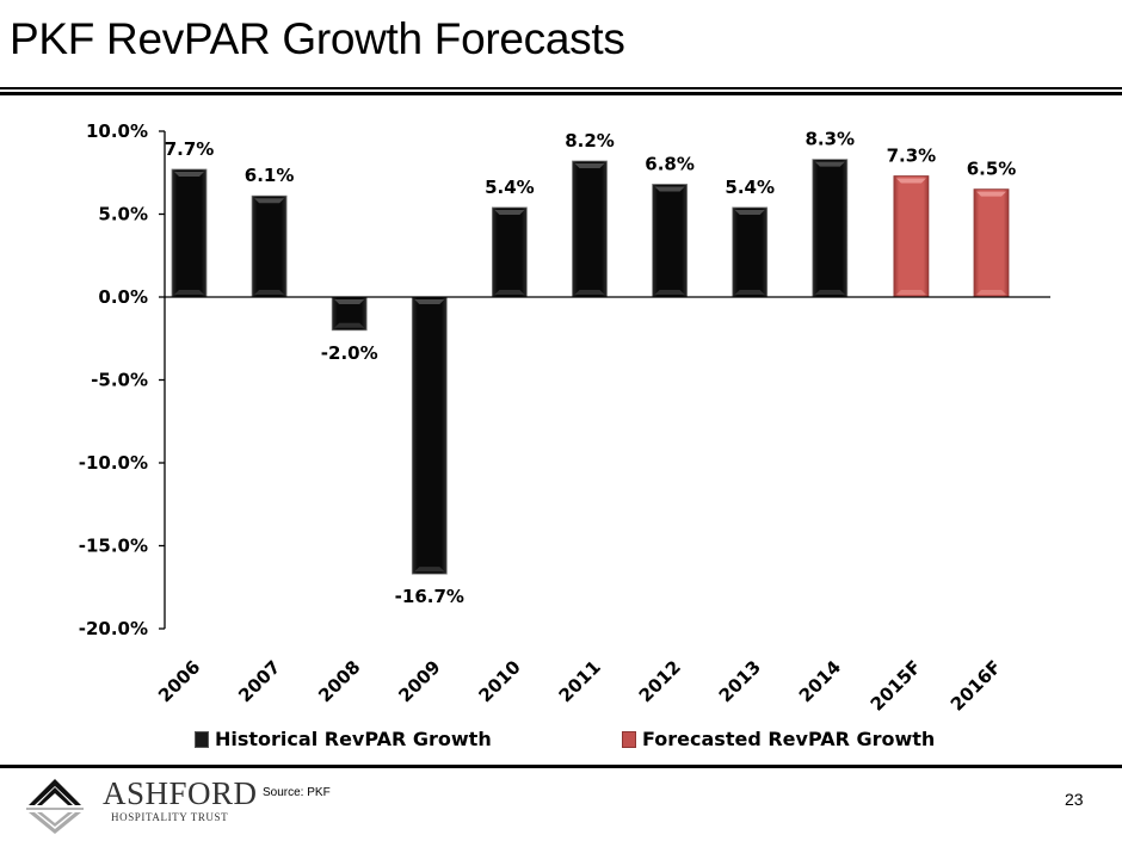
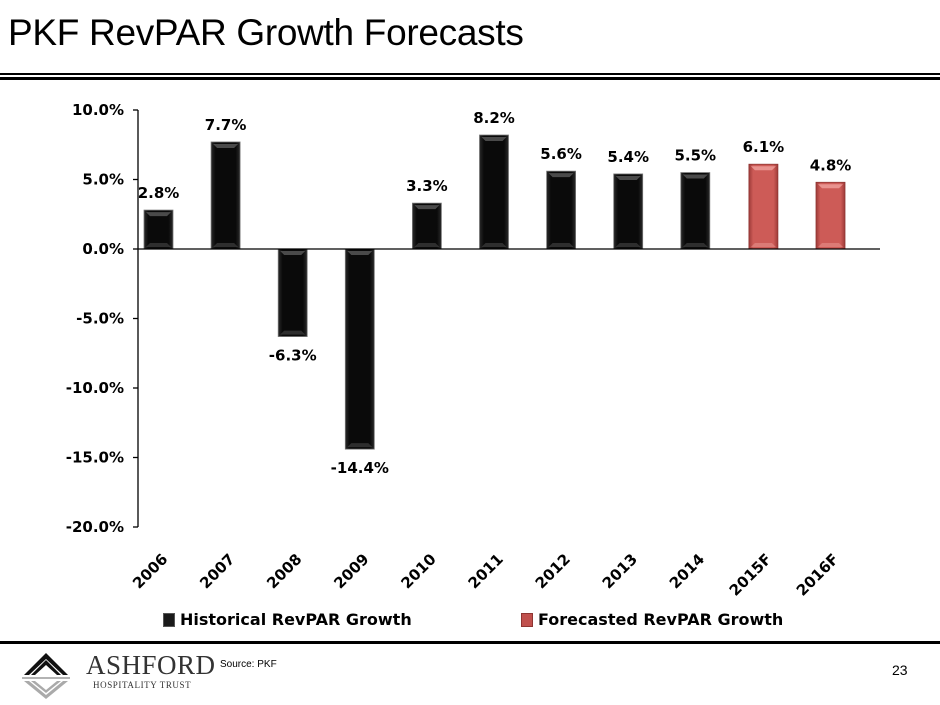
Historical RevPAR Growth/2006: 7.7% -> 2.8%
Historical RevPAR Growth/2007: 6.1% -> 7.7%
Historical RevPAR Growth/2008: -2.0% -> -6.3%
Historical RevPAR Growth/2009: -16.7% -> -14.4%
Historical RevPAR Growth/2010: 5.4% -> 3.3%
Historical RevPAR Growth/2012: 6.8% -> 5.6%
Historical RevPAR Growth/2014: 8.3% -> 5.5%
Forecasted RevPAR Growth/2015F: 7.3% -> 6.1%
Forecasted RevPAR Growth/2016F: 6.5% -> 4.8%
